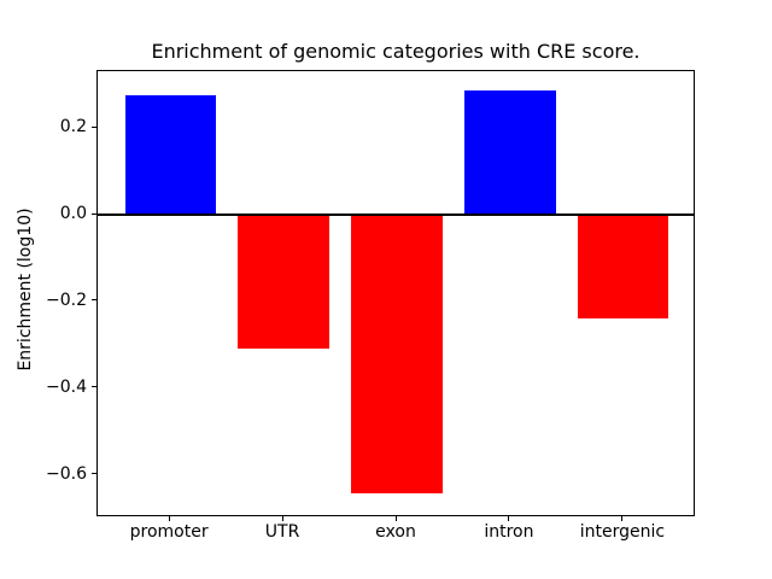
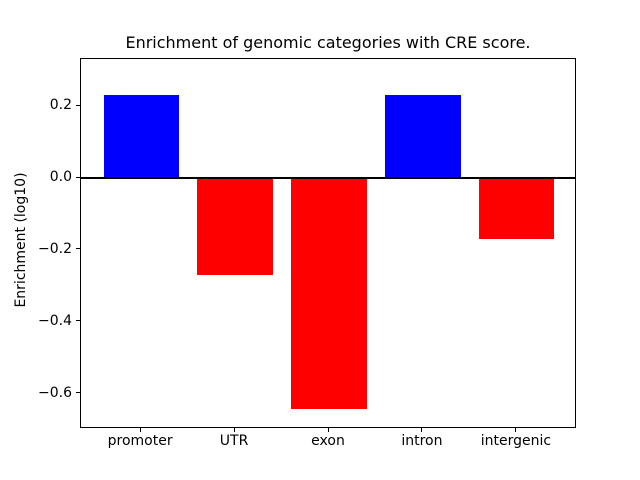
promoter: 0.27 -> 0.23
UTR: -0.31 -> -0.27
intron: 0.28 -> 0.23
intergenic: -0.24 -> -0.17
